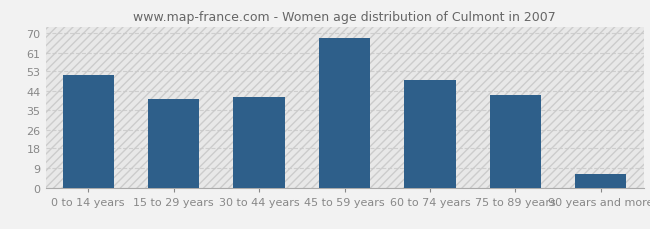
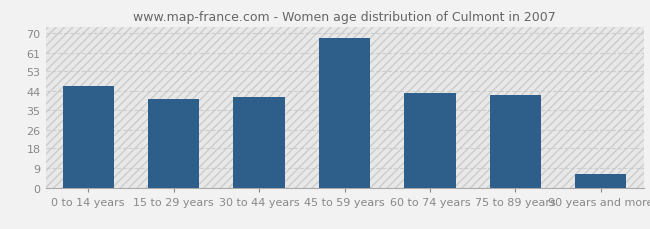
0 to 14 years: 51 -> 46
60 to 74 years: 49 -> 43
